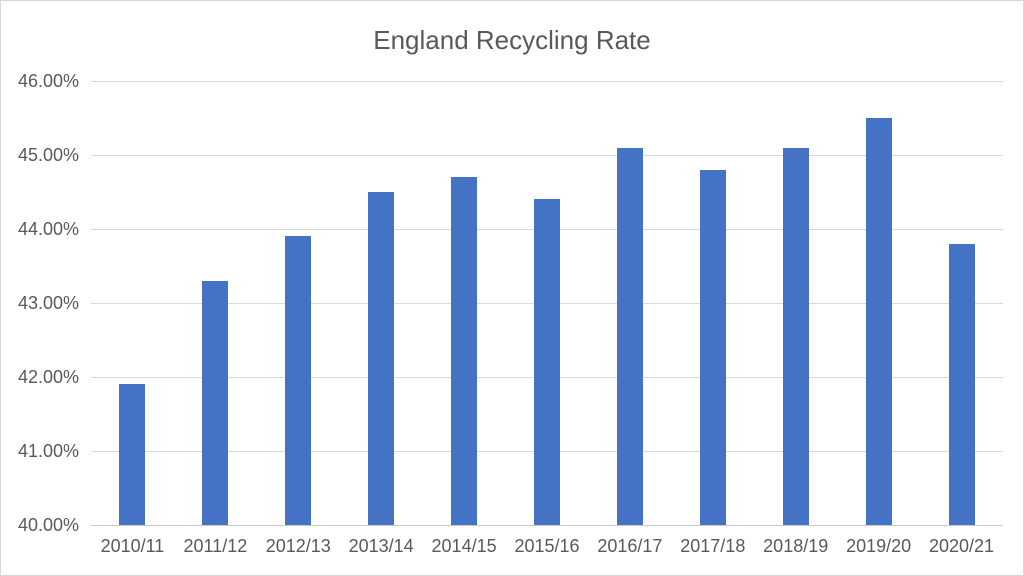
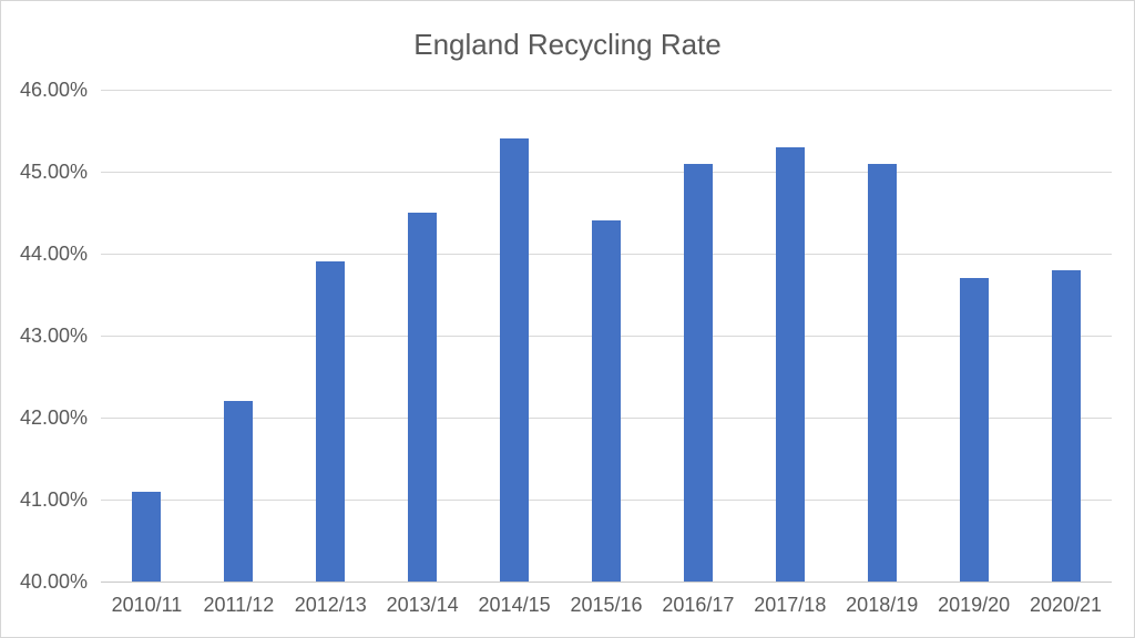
2010/11: 41.9% -> 41.1%
2011/12: 43.3% -> 42.2%
2014/15: 44.7% -> 45.4%
2017/18: 44.8% -> 45.3%
2019/20: 45.5% -> 43.7%
